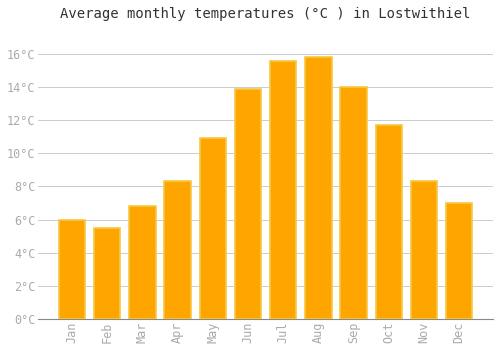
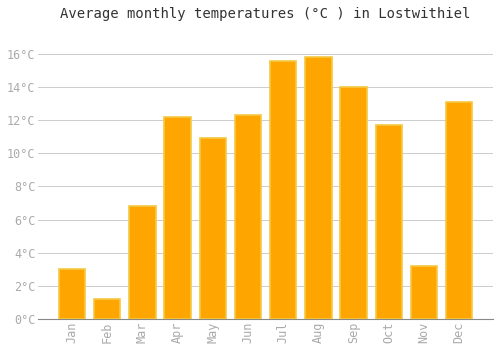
Jan: 6.0°C -> 3.0°C
Feb: 5.5°C -> 1.2°C
Apr: 8.3°C -> 12.2°C
Jun: 13.9°C -> 12.3°C
Nov: 8.3°C -> 3.2°C
Dec: 7.0°C -> 13.1°C
